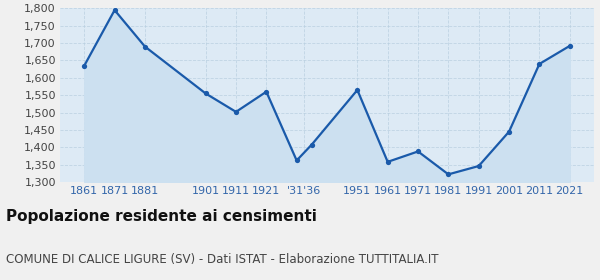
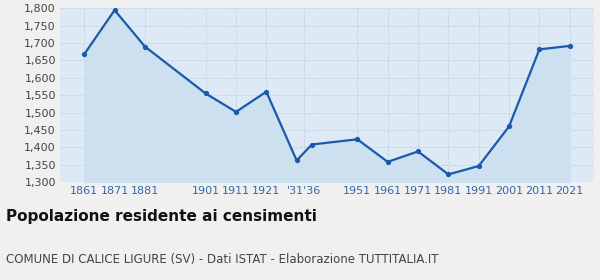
1861: 1,635 -> 1,668
1951: 1,565 -> 1,423
2001: 1,445 -> 1,460
2011: 1,640 -> 1,682
